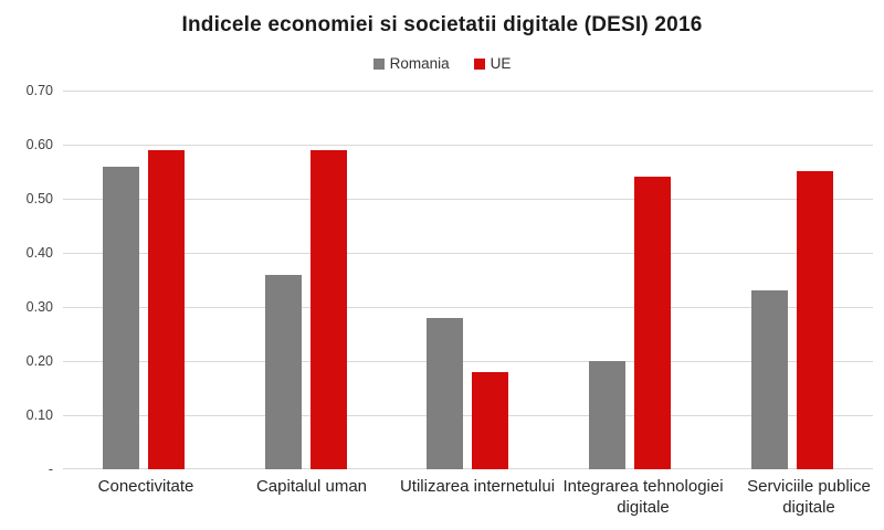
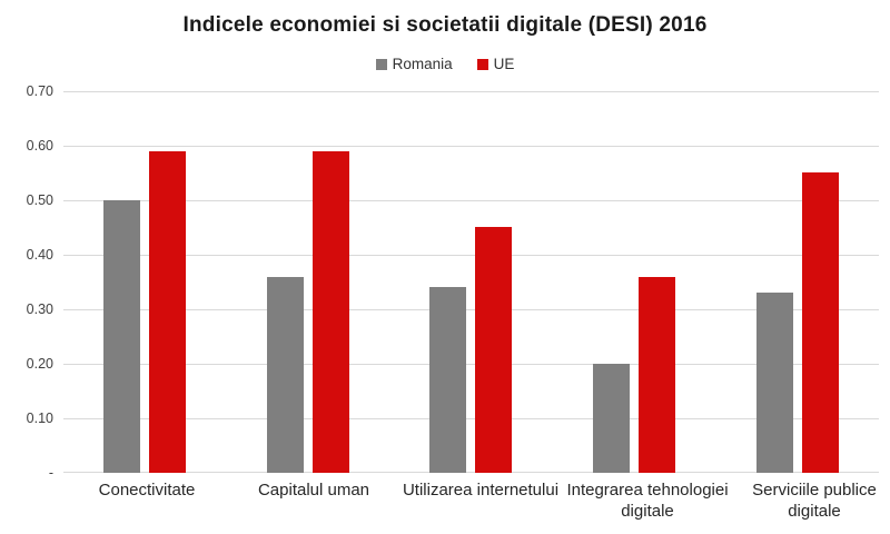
Romania/Conectivitate: 0.56 -> 0.50
Romania/Utilizarea internetului: 0.28 -> 0.34
UE/Utilizarea internetului: 0.18 -> 0.45
UE/Integrarea tehnologiei digitale: 0.54 -> 0.36
